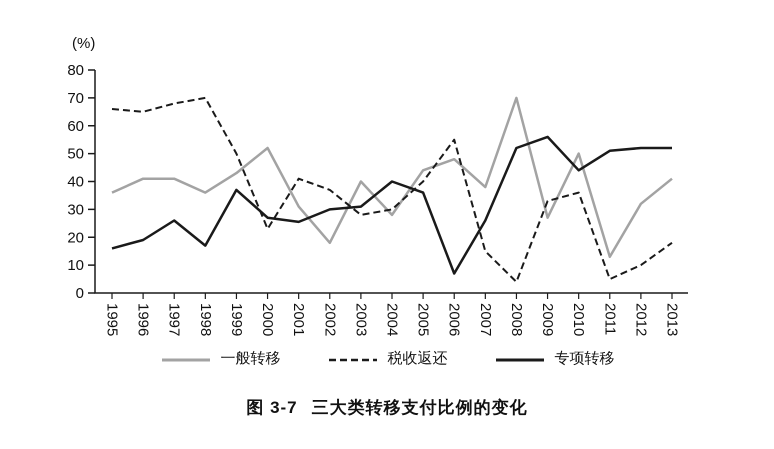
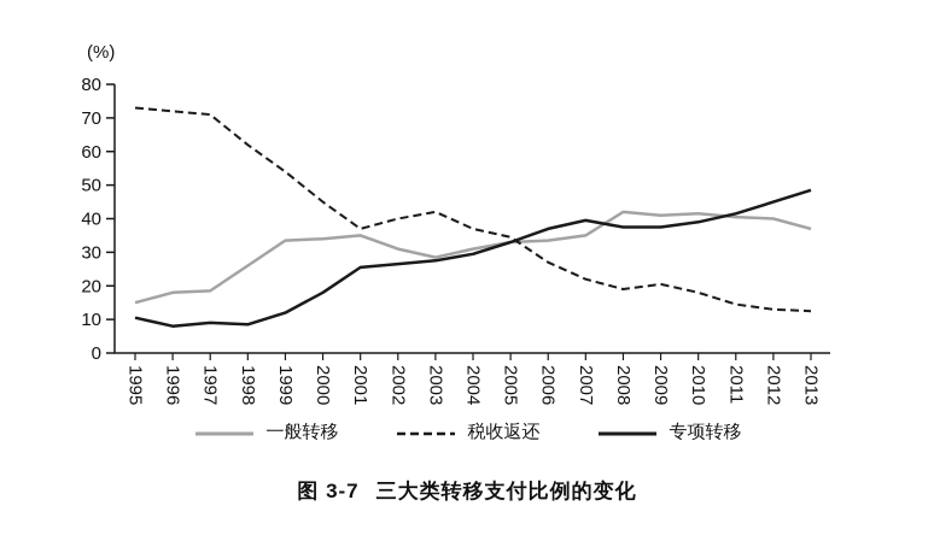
一般转移/1995: 36 -> 15
税收返还/1995: 66 -> 73
专项转移/1995: 16 -> 10
一般转移/1996: 41 -> 18
税收返还/1996: 65 -> 72
专项转移/1996: 19 -> 8
一般转移/1997: 41 -> 18
税收返还/1997: 68 -> 71
专项转移/1997: 26 -> 9
一般转移/1998: 36 -> 26
税收返还/1998: 70 -> 62
专项转移/1998: 17 -> 8
一般转移/1999: 43 -> 34
税收返还/1999: 50 -> 54
专项转移/1999: 37 -> 12
一般转移/2000: 52 -> 34
税收返还/2000: 23 -> 45
专项转移/2000: 27 -> 18
一般转移/2001: 31 -> 35
税收返还/2001: 41 -> 37
一般转移/2002: 18 -> 31
税收返还/2002: 37 -> 40
专项转移/2002: 30 -> 26
一般转移/2003: 40 -> 28
税收返还/2003: 28 -> 42
专项转移/2003: 31 -> 28
一般转移/2004: 28 -> 31
税收返还/2004: 30 -> 37
专项转移/2004: 40 -> 30
一般转移/2005: 44 -> 33
税收返还/2005: 40 -> 34
专项转移/2005: 36 -> 33
一般转移/2006: 48 -> 34
税收返还/2006: 55 -> 27
专项转移/2006: 7 -> 37
一般转移/2007: 38 -> 35
税收返还/2007: 15 -> 22
专项转移/2007: 26 -> 40
一般转移/2008: 70 -> 42
税收返还/2008: 4 -> 19
专项转移/2008: 52 -> 38
一般转移/2009: 27 -> 41
税收返还/2009: 33 -> 20
专项转移/2009: 56 -> 38
一般转移/2010: 50 -> 42
税收返还/2010: 36 -> 18
专项转移/2010: 44 -> 39
一般转移/2011: 13 -> 40
税收返还/2011: 5 -> 14
专项转移/2011: 51 -> 42
一般转移/2012: 32 -> 40
税收返还/2012: 10 -> 13
专项转移/2012: 52 -> 45
一般转移/2013: 41 -> 37
税收返还/2013: 18 -> 12
专项转移/2013: 52 -> 48
